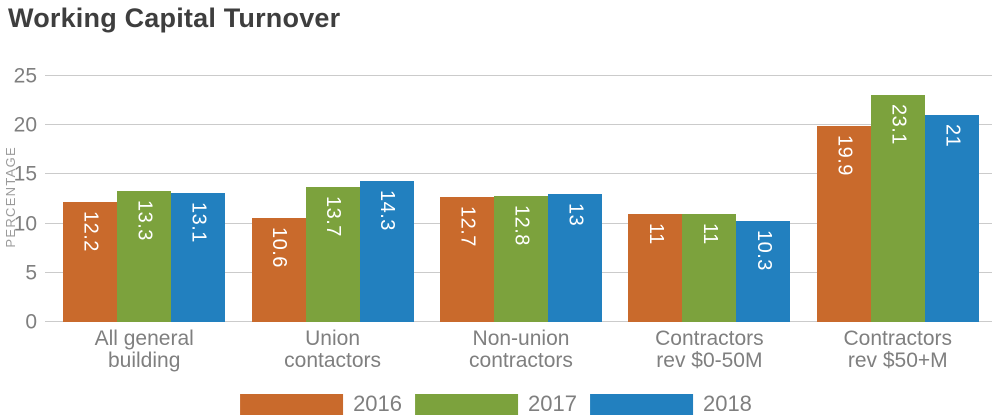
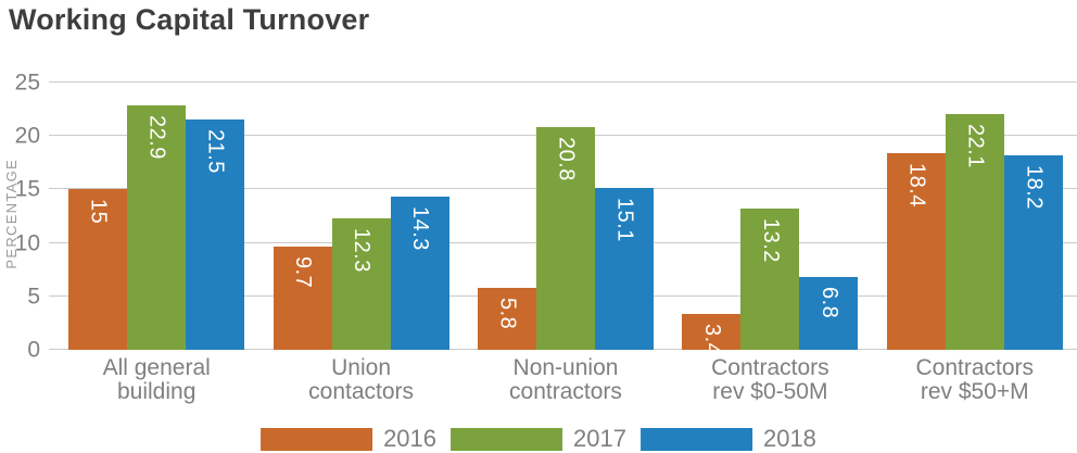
2016/All general building: 12.2 -> 15
2017/All general building: 13.3 -> 22.9
2018/All general building: 13.1 -> 21.5
2016/Union contactors: 10.6 -> 9.7
2017/Union contactors: 13.7 -> 12.3
2016/Non-union contractors: 12.7 -> 5.8
2017/Non-union contractors: 12.8 -> 20.8
2018/Non-union contractors: 13 -> 15.1
2016/Contractors rev $0-50M: 11 -> 3.4
2017/Contractors rev $0-50M: 11 -> 13.2
2018/Contractors rev $0-50M: 10.3 -> 6.8
2016/Contractors rev $50+M: 19.9 -> 18.4
2017/Contractors rev $50+M: 23.1 -> 22.1
2018/Contractors rev $50+M: 21 -> 18.2
